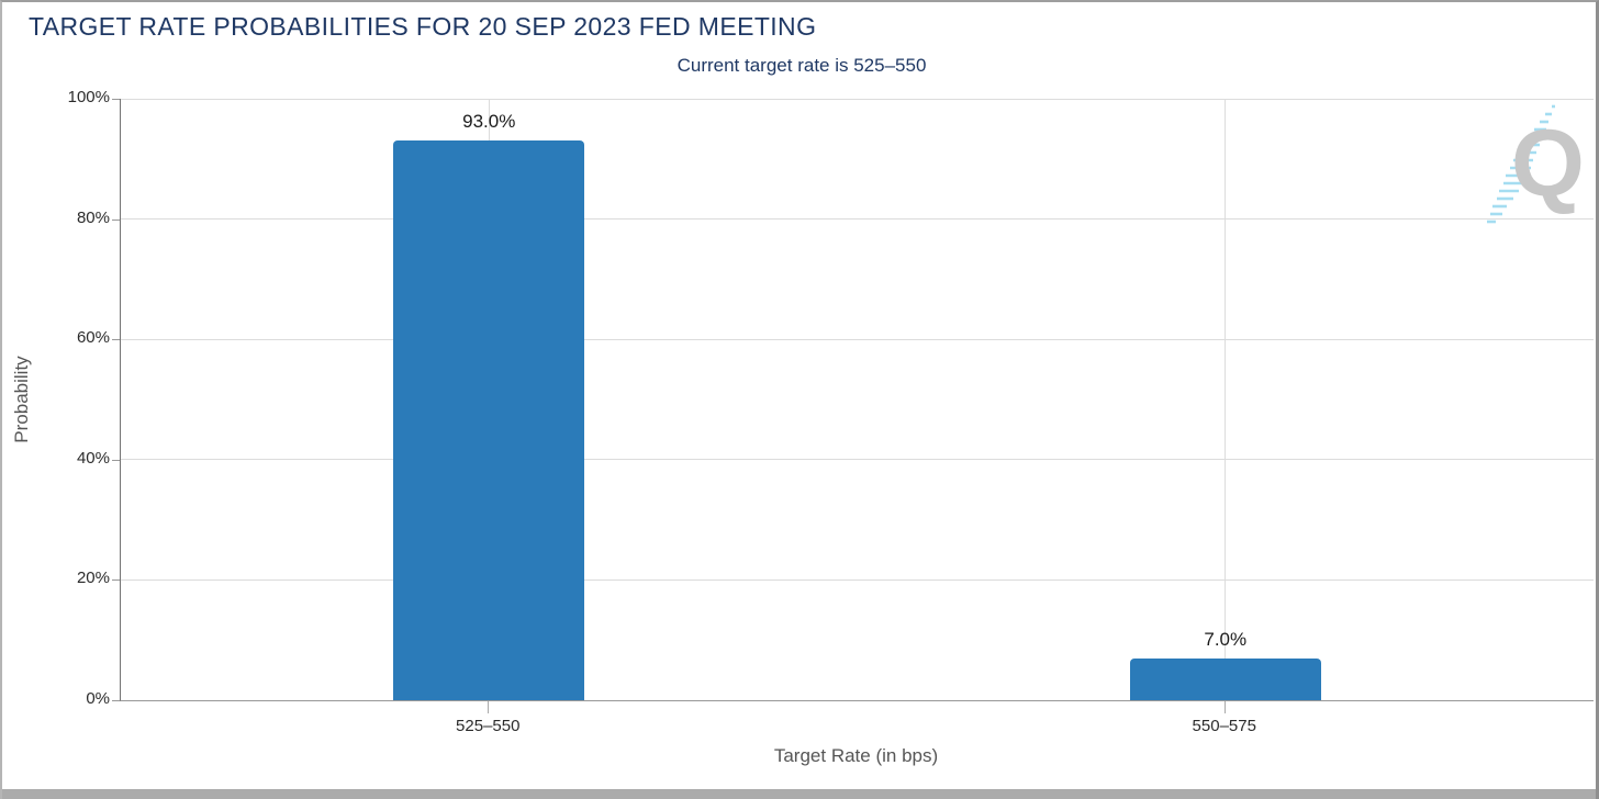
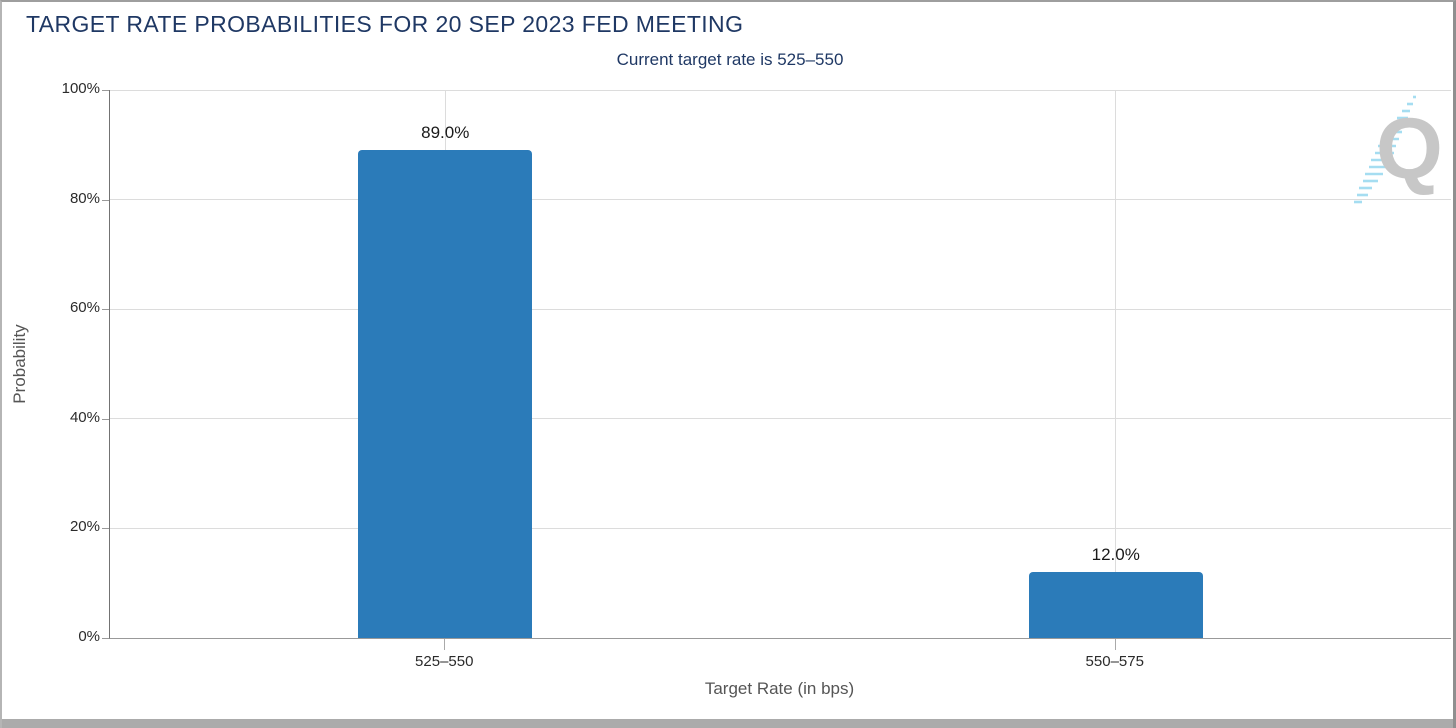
525–550: 93.0% -> 89.0%
550–575: 7.0% -> 12.0%
